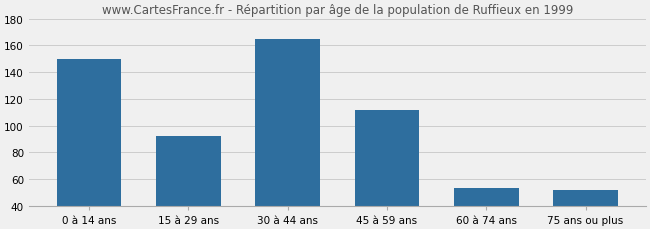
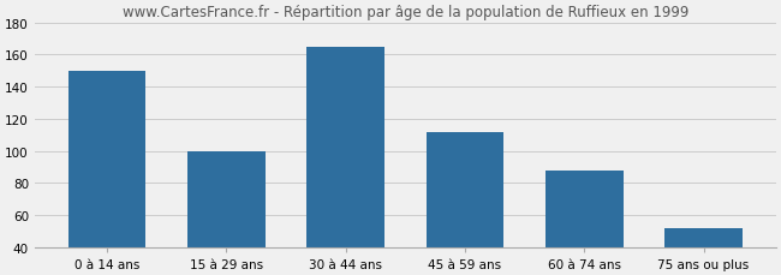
15 à 29 ans: 92 -> 100
60 à 74 ans: 53 -> 88
